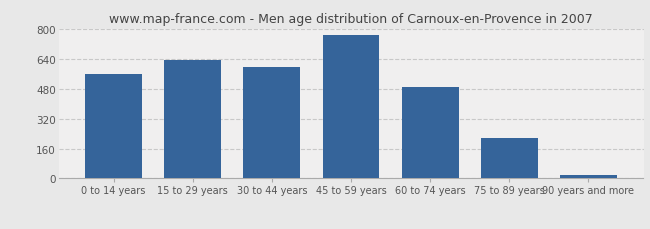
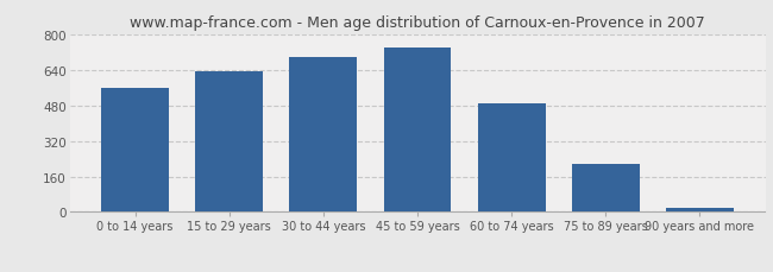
30 to 44 years: 600 -> 700
45 to 59 years: 770 -> 740
